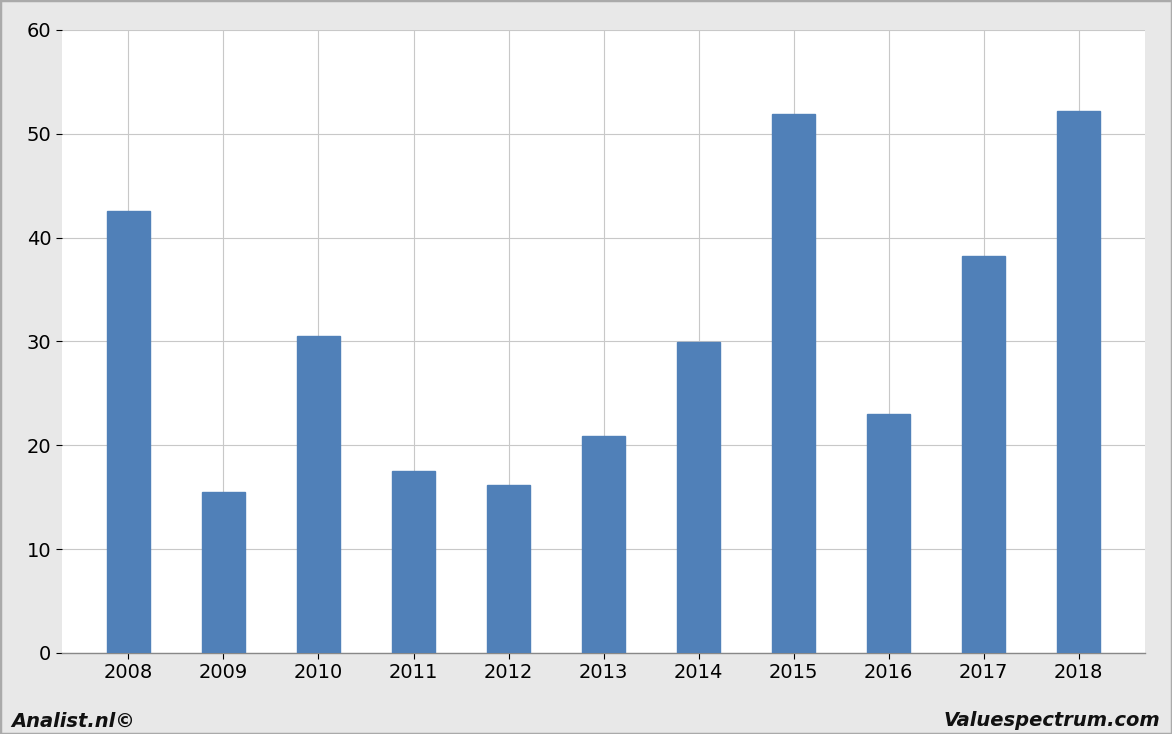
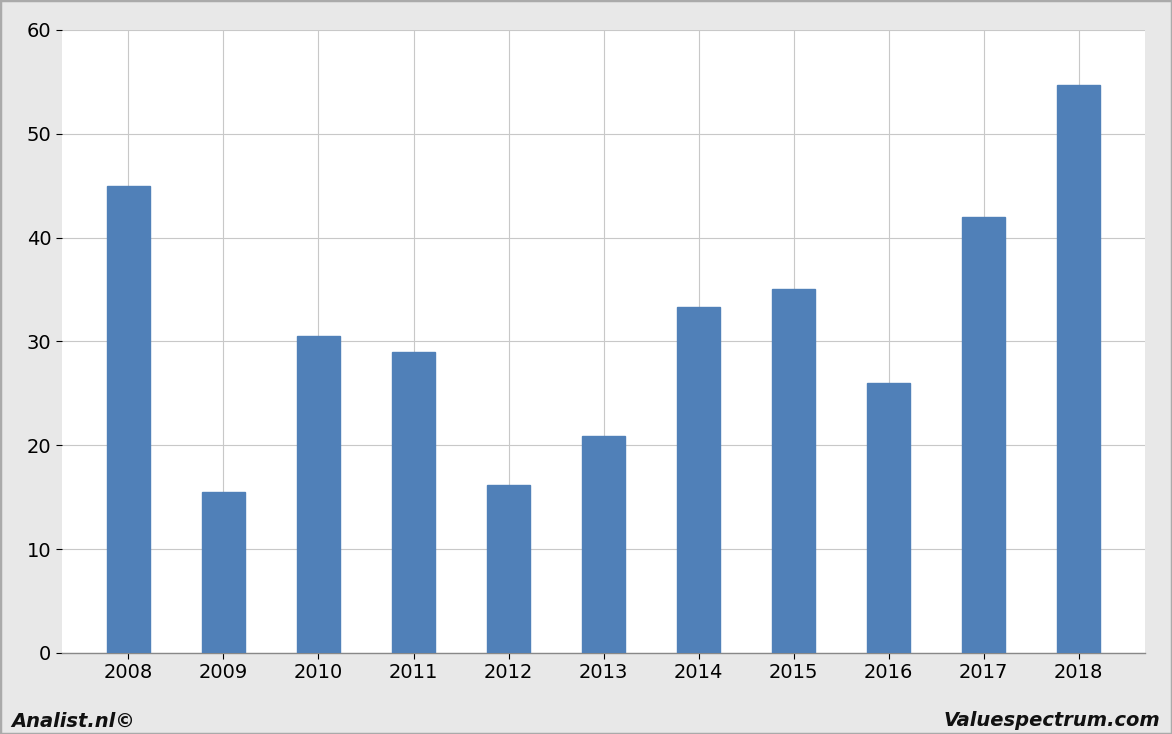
2008: 42.6 -> 45.0
2011: 17.5 -> 29.0
2014: 29.9 -> 33.3
2015: 51.9 -> 35.0
2016: 23.0 -> 26.0
2017: 38.2 -> 42.0
2018: 52.2 -> 54.7
